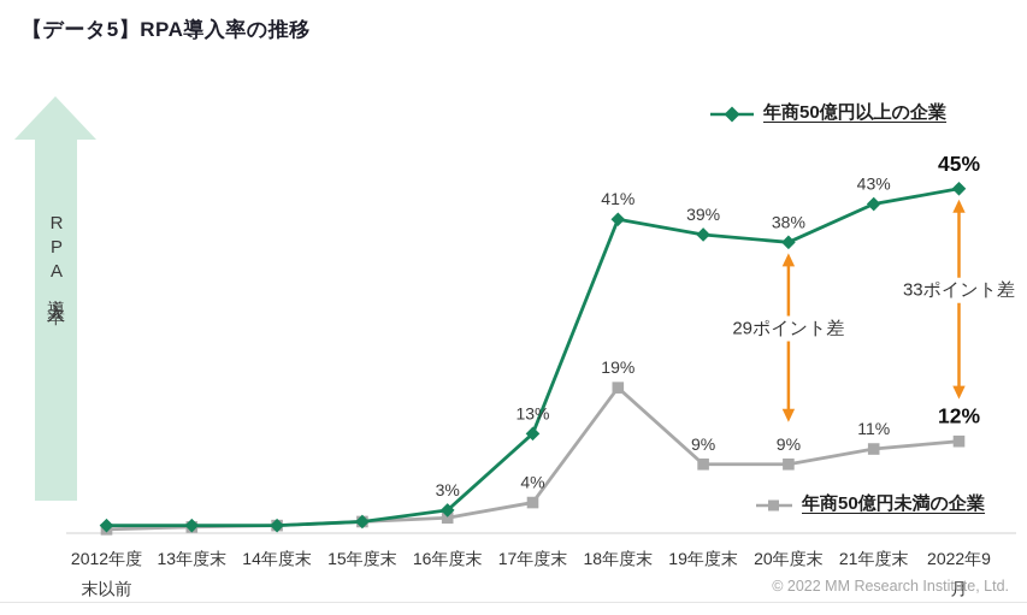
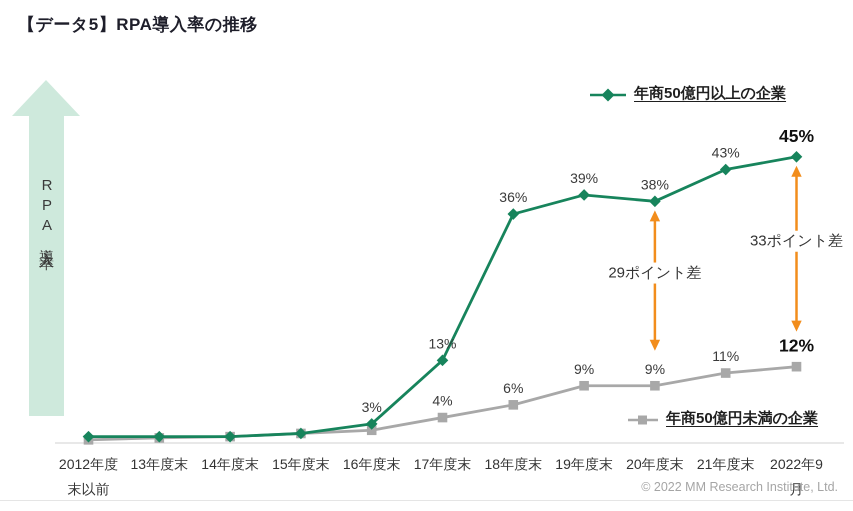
年商50億円以上の企業/18年度末: 41% -> 36%
年商50億円未満の企業/18年度末: 19% -> 6%
